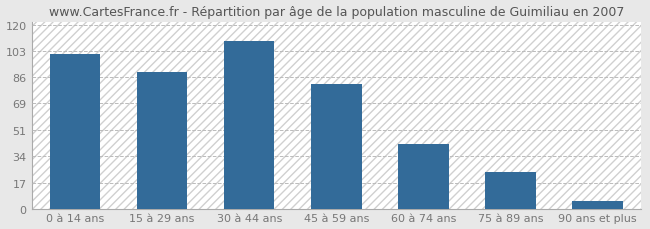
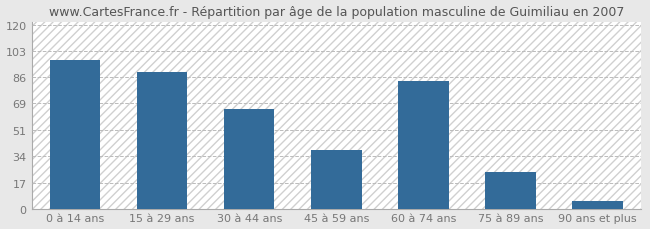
0 à 14 ans: 101 -> 97
30 à 44 ans: 109 -> 65
45 à 59 ans: 81 -> 38
60 à 74 ans: 42 -> 83
